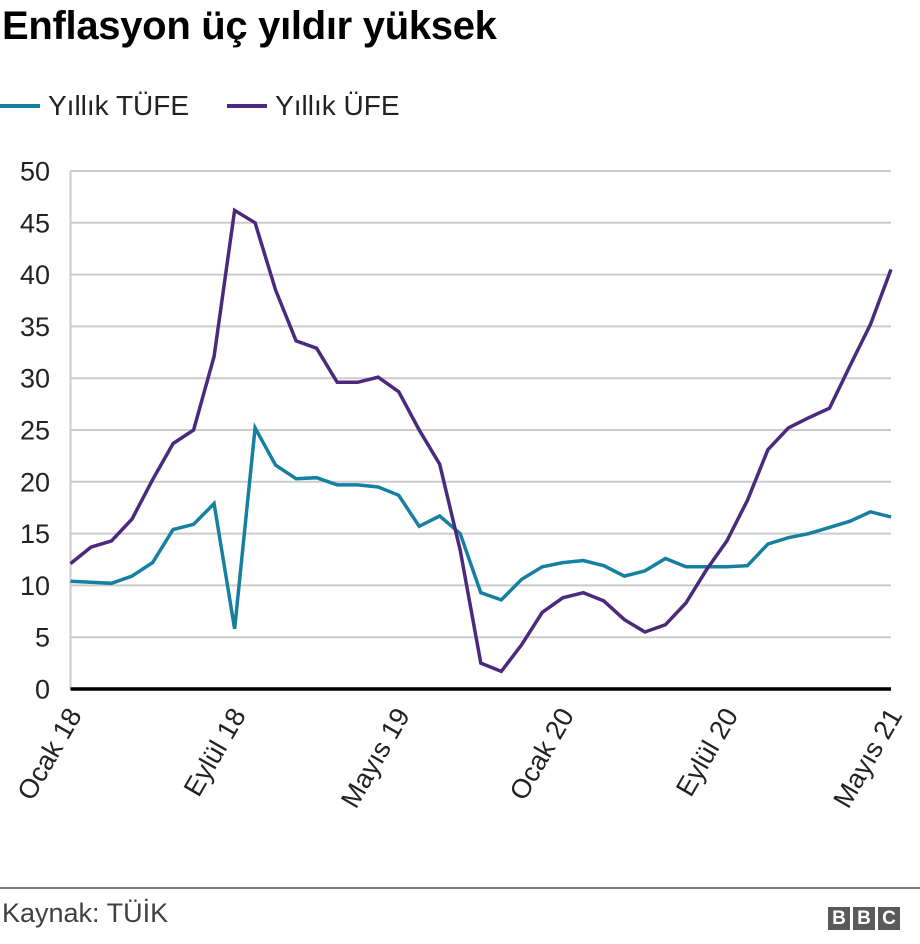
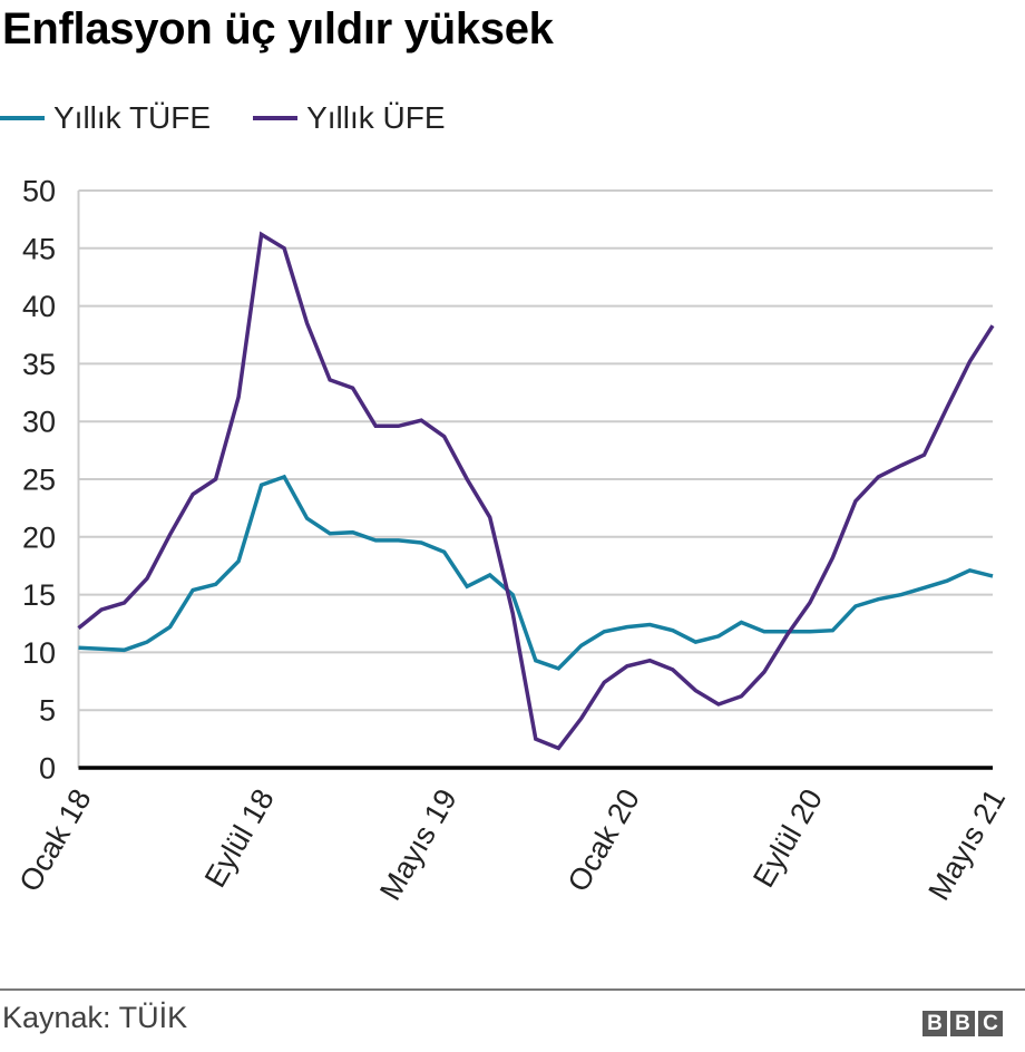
Yıllık TÜFE/Eylül 18: 5.8 -> 24.5
Yıllık ÜFE/Mayıs 21: 40.5 -> 38.3
